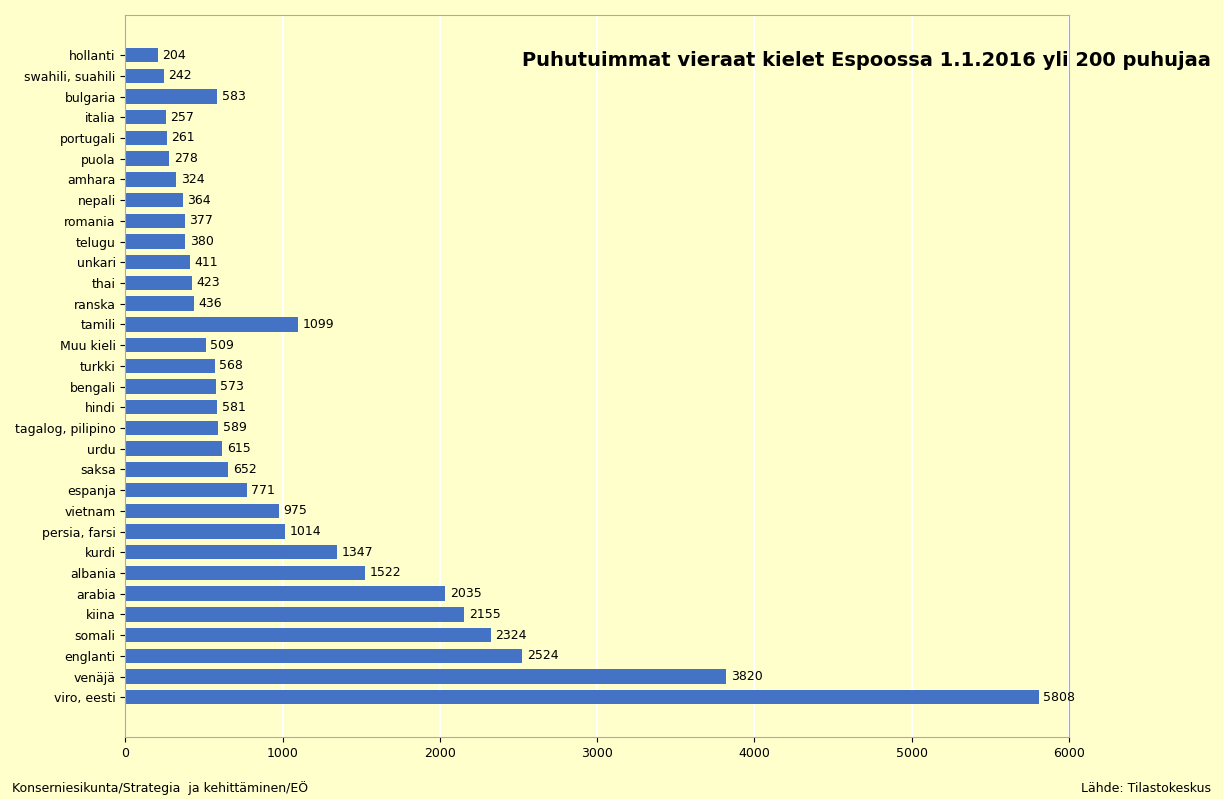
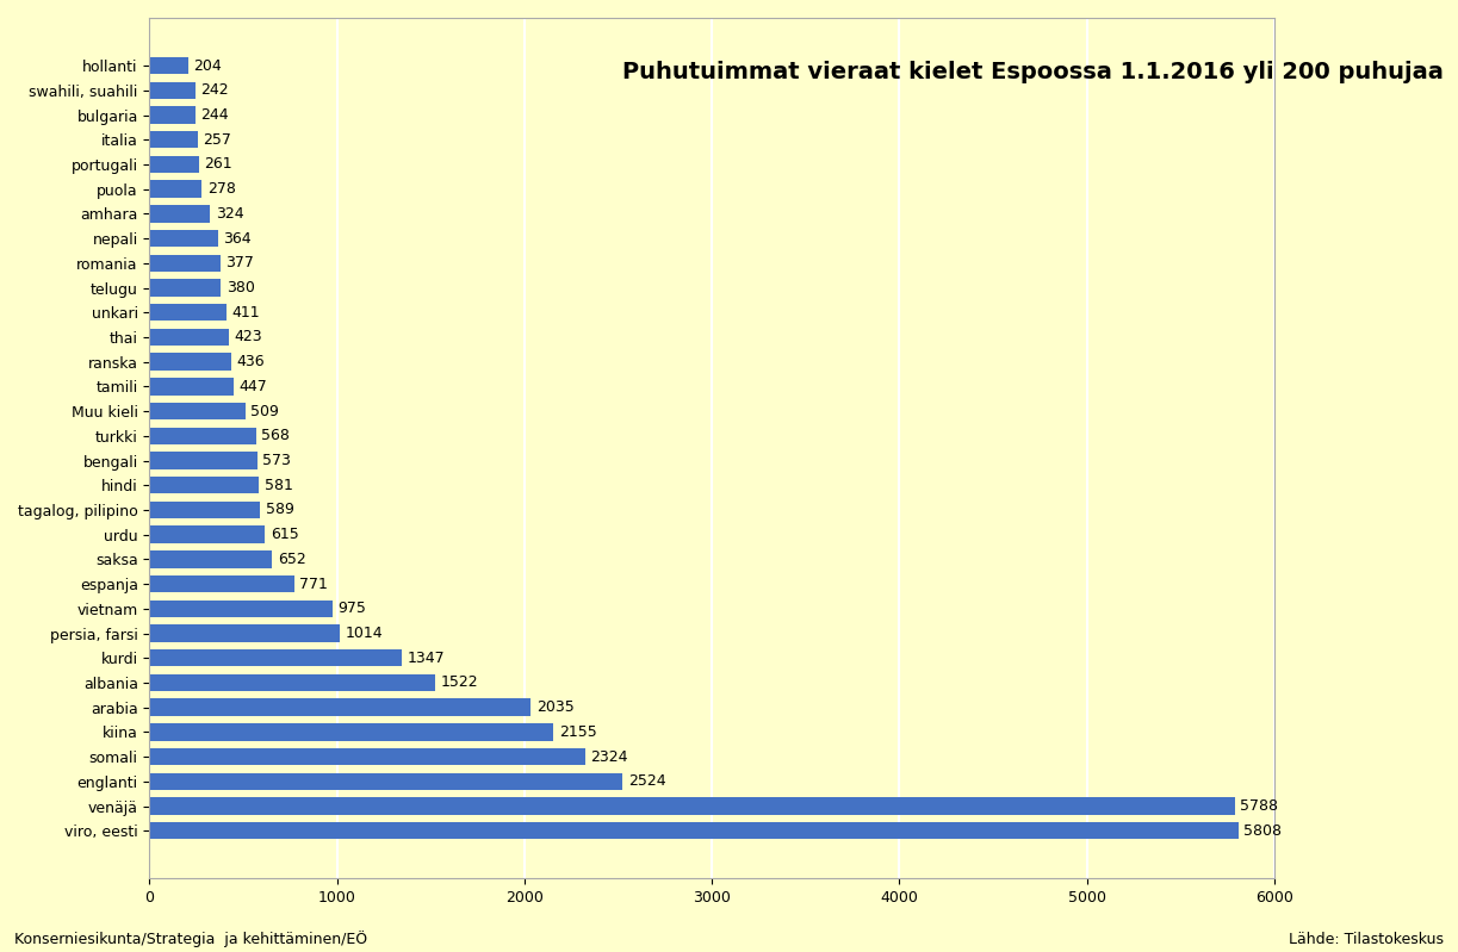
bulgaria: 583 -> 244
tamili: 1099 -> 447
venäjä: 3820 -> 5788
